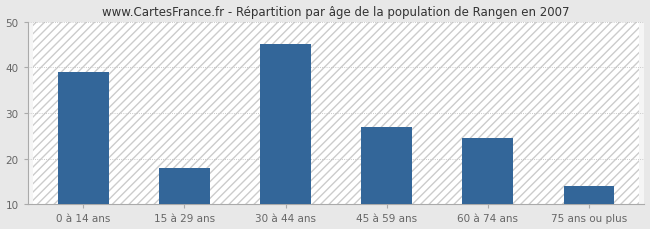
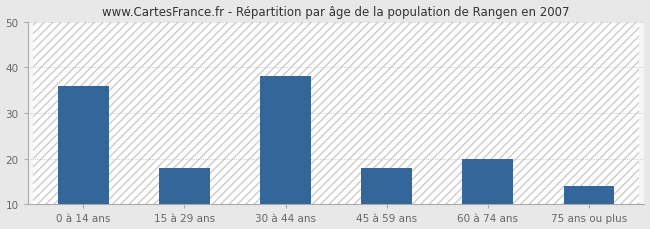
0 à 14 ans: 39.0 -> 36.0
30 à 44 ans: 45.0 -> 38.0
45 à 59 ans: 27.0 -> 18.0
60 à 74 ans: 24.5 -> 20.0
